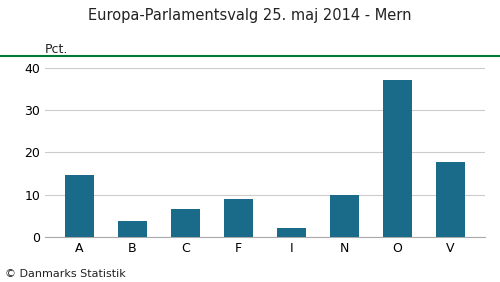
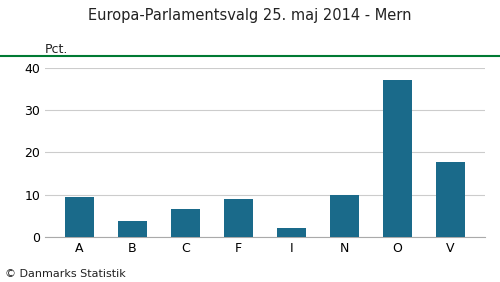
A: 14.7 -> 9.5
